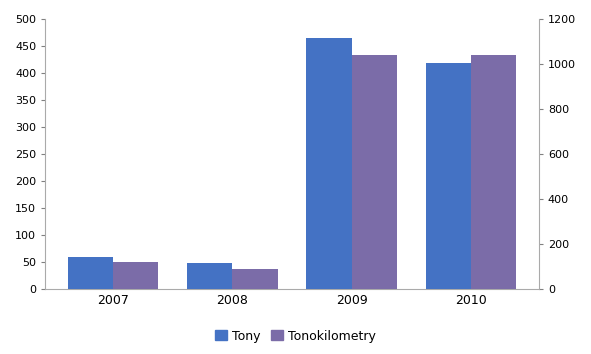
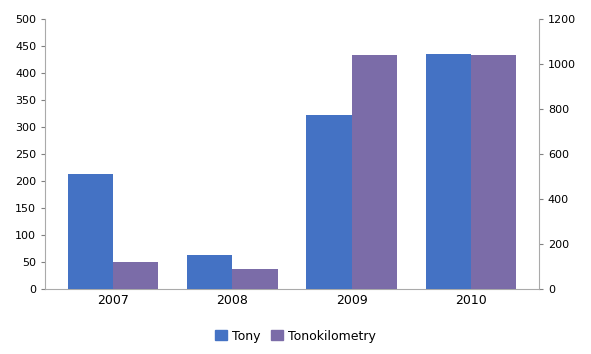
Tony/2007: 60 -> 214
Tony/2008: 48 -> 64
Tony/2009: 465 -> 322
Tony/2010: 418 -> 436
